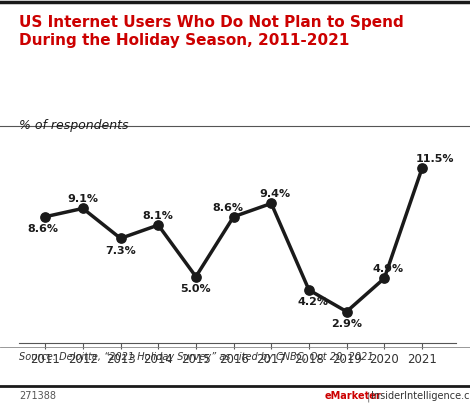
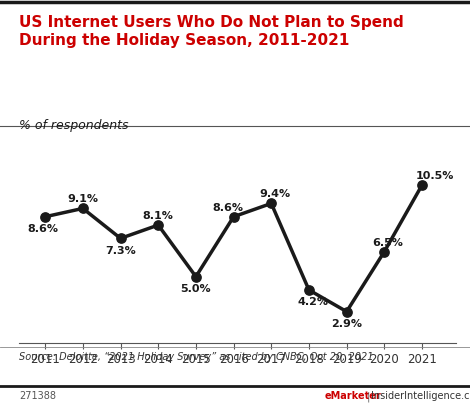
2020: 4.9% -> 6.5%
2021: 11.5% -> 10.5%
